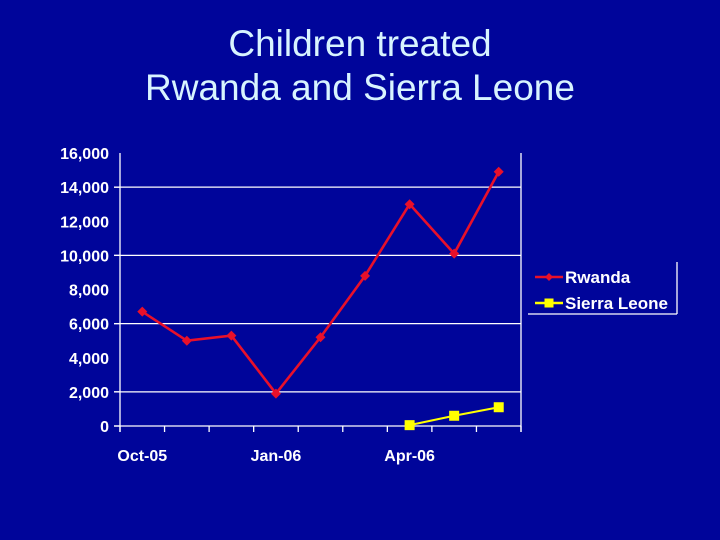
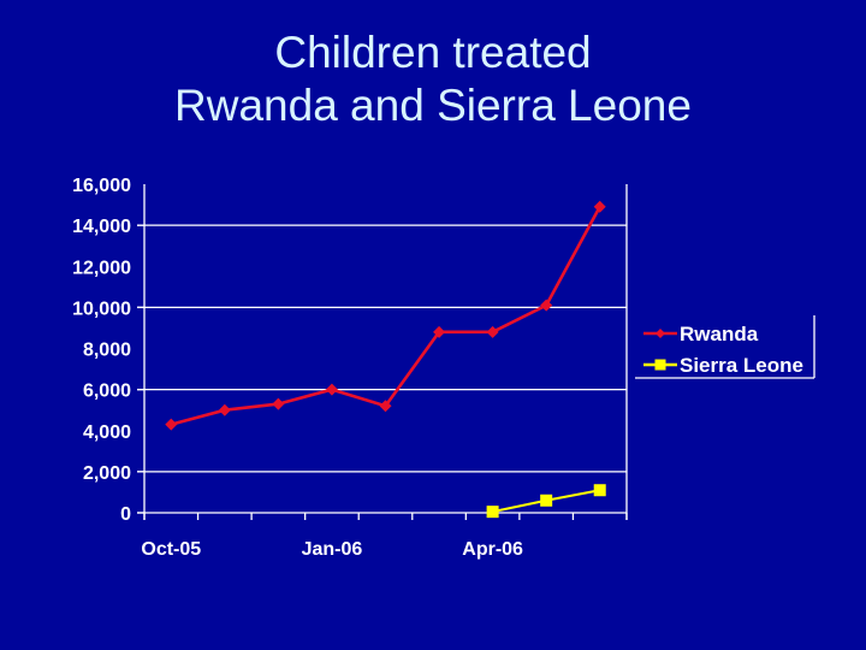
Rwanda/Oct-05: 6700 -> 4300
Rwanda/Jan-06: 1900 -> 6000
Rwanda/Apr-06: 13000 -> 8800
